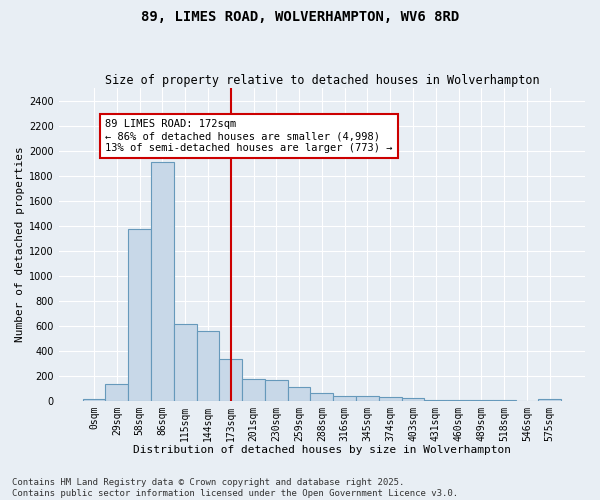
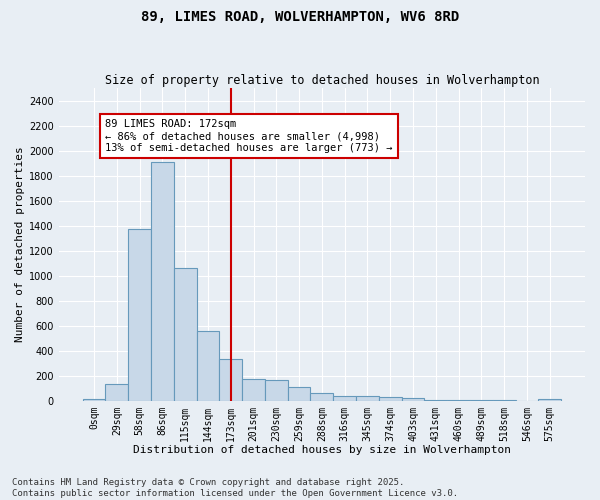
115sqm: 610 -> 1060
